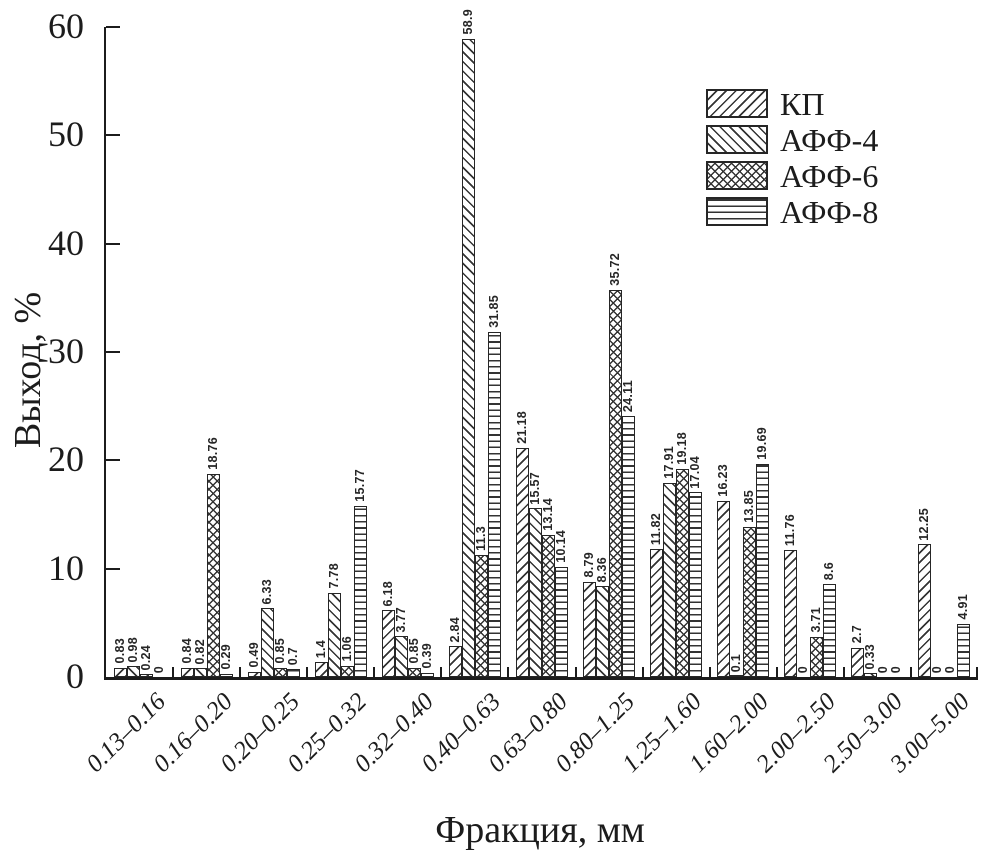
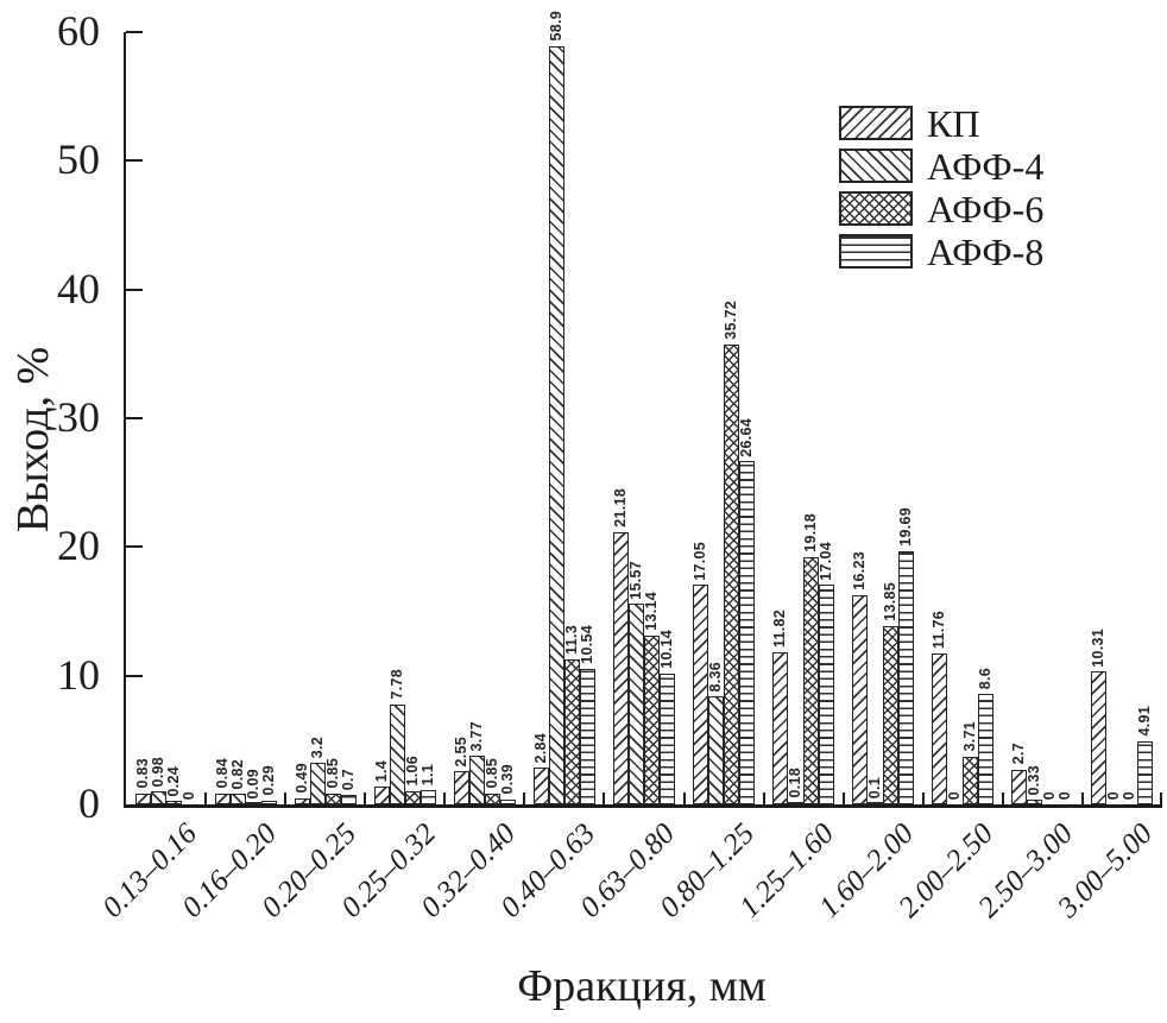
АФФ-6/0.16–0.20: 18.76 -> 0.09
АФФ-4/0.20–0.25: 6.33 -> 3.2
АФФ-8/0.25–0.32: 15.77 -> 1.1
КП/0.32–0.40: 6.18 -> 2.55
АФФ-8/0.40–0.63: 31.85 -> 10.54
КП/0.80–1.25: 8.79 -> 17.05
АФФ-8/0.80–1.25: 24.11 -> 26.64
АФФ-4/1.25–1.60: 17.91 -> 0.18
КП/3.00–5.00: 12.25 -> 10.31
